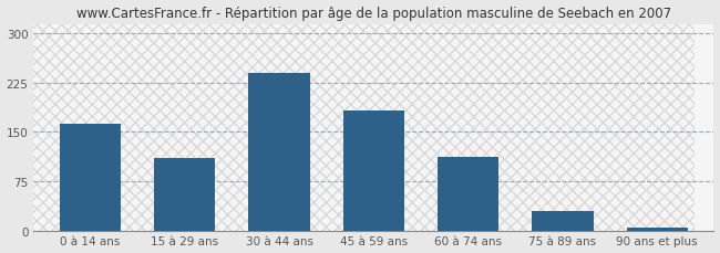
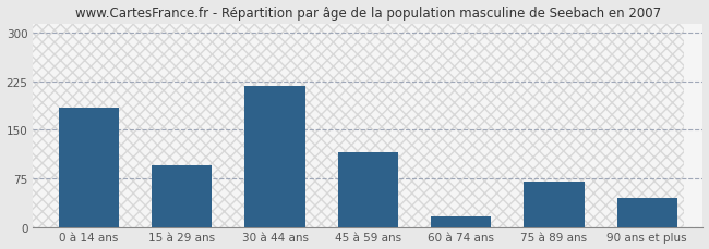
0 à 14 ans: 163 -> 184
15 à 29 ans: 110 -> 96
30 à 44 ans: 240 -> 218
45 à 59 ans: 182 -> 116
60 à 74 ans: 112 -> 16
75 à 89 ans: 30 -> 70
90 ans et plus: 5 -> 44
